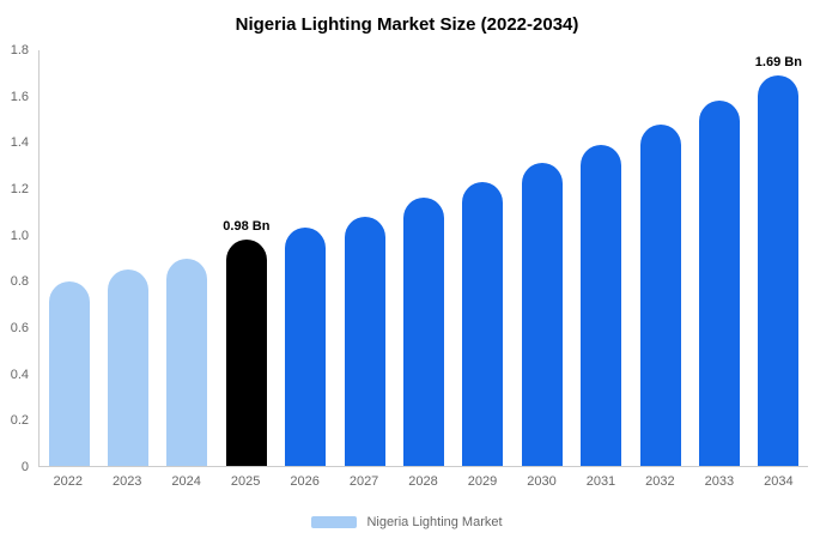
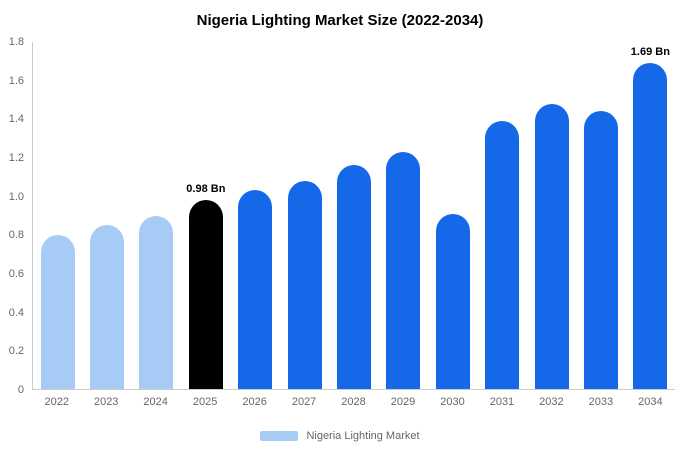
2030: 1.31 -> 0.91
2033: 1.58 -> 1.44
